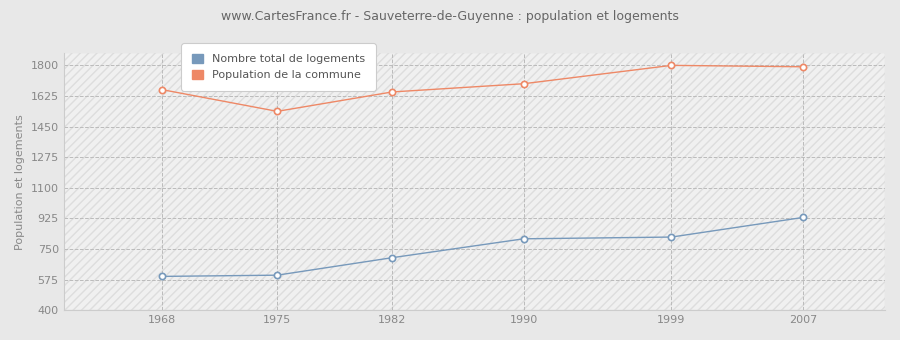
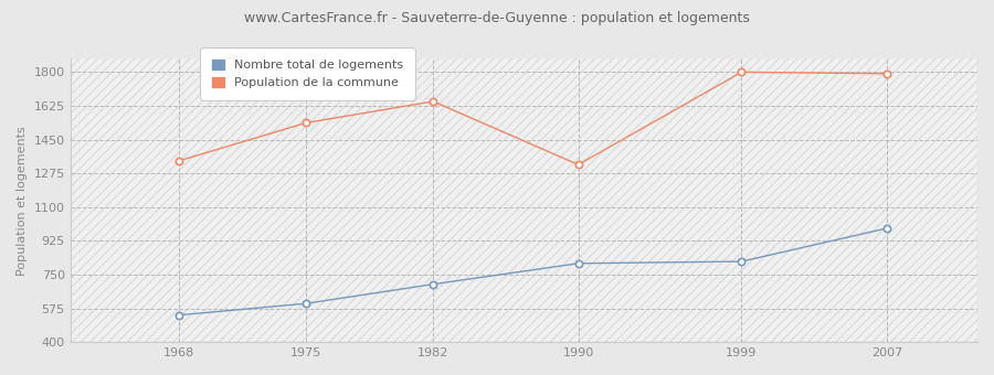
Nombre total de logements/1968: 590 -> 540
Population de la commune/1968: 1660 -> 1340
Population de la commune/1990: 1700 -> 1320
Nombre total de logements/2007: 930 -> 990
